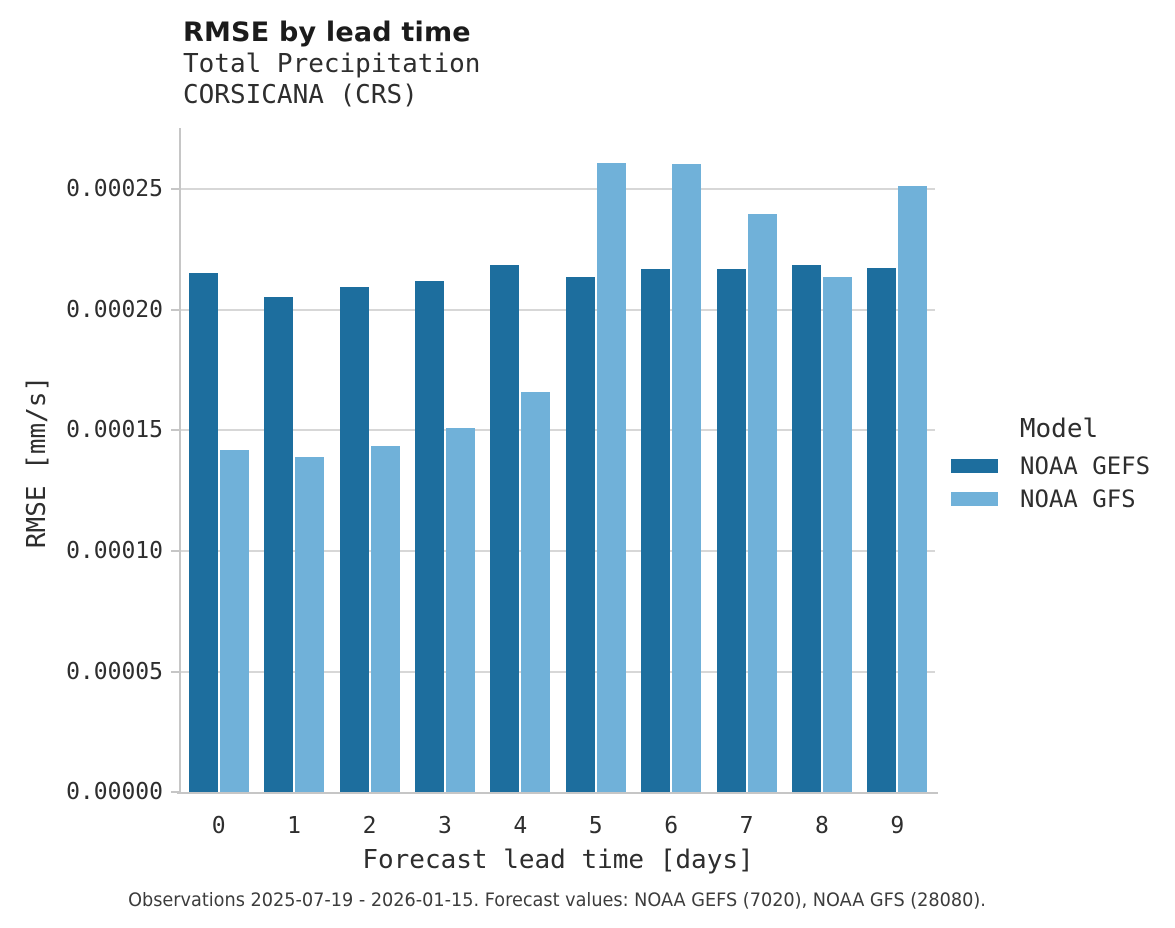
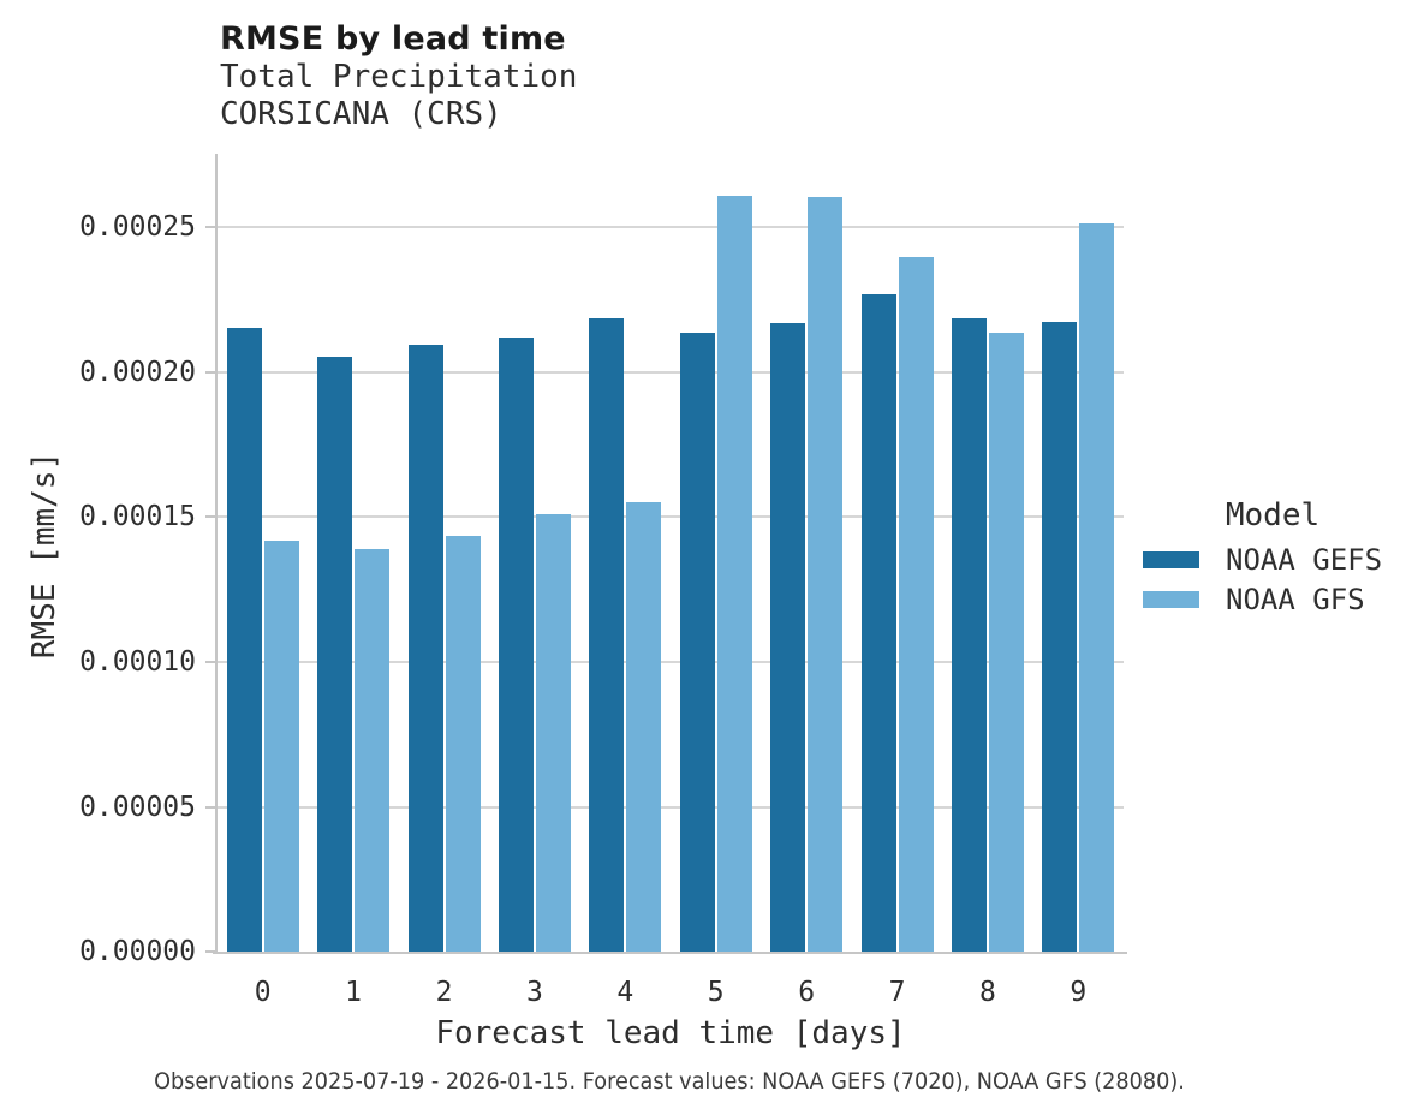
NOAA GFS/4: 0.000166 -> 0.000155
NOAA GEFS/7: 0.000217 -> 0.000227
